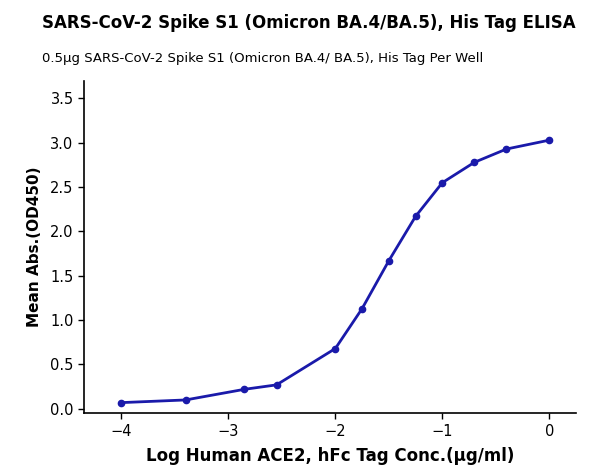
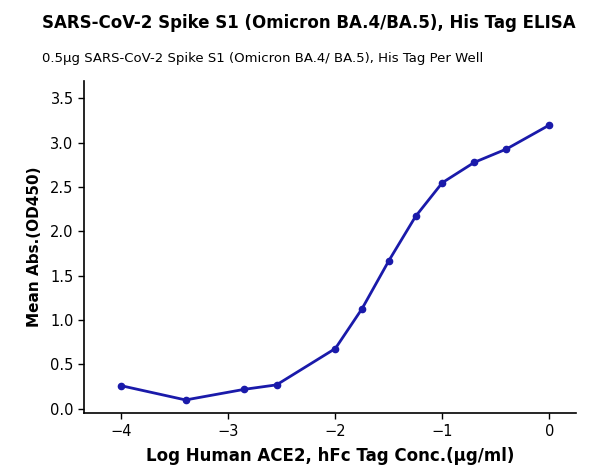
−4: 0.07 -> 0.26
0: 3.03 -> 3.20
